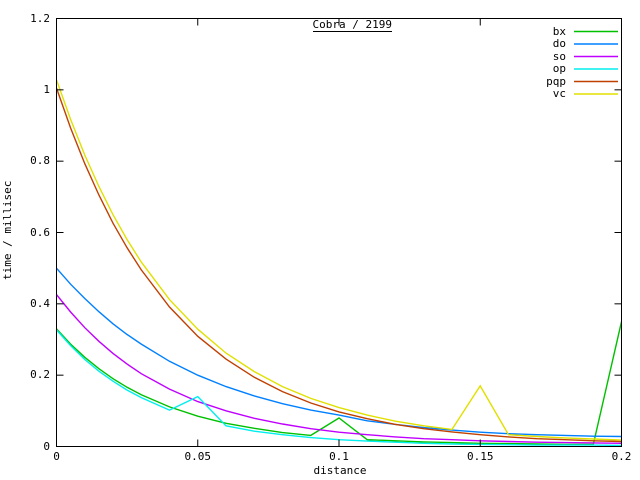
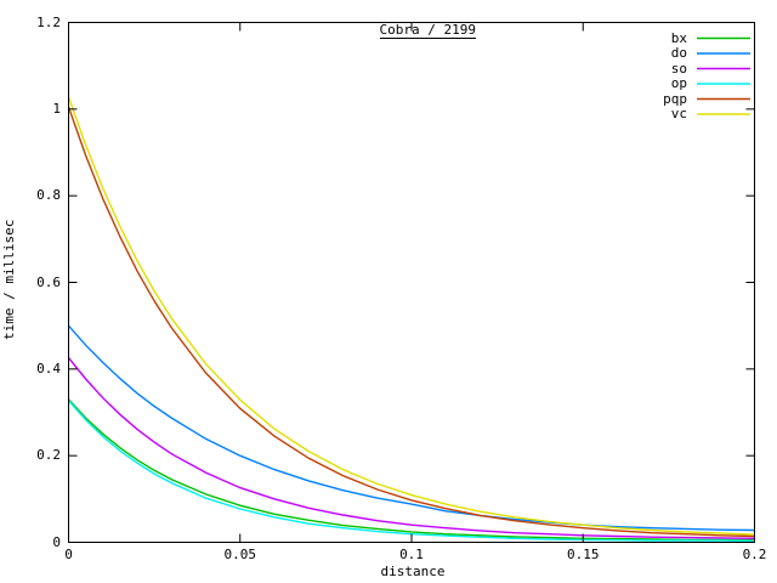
op/0.05: 0.14 -> 0.08
bx/0.1: 0.08 -> 0.02
vc/0.15: 0.17 -> 0.04
bx/0.2: 0.35 -> 0.01
